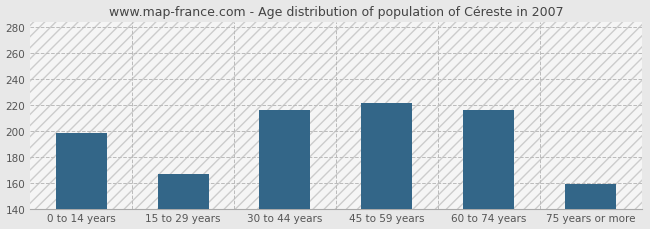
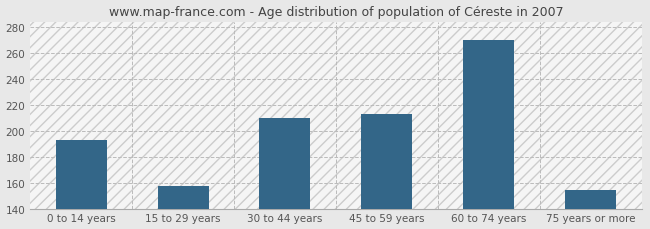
0 to 14 years: 198 -> 193
15 to 29 years: 167 -> 157
30 to 44 years: 216 -> 210
45 to 59 years: 221 -> 213
60 to 74 years: 216 -> 270
75 years or more: 159 -> 154
